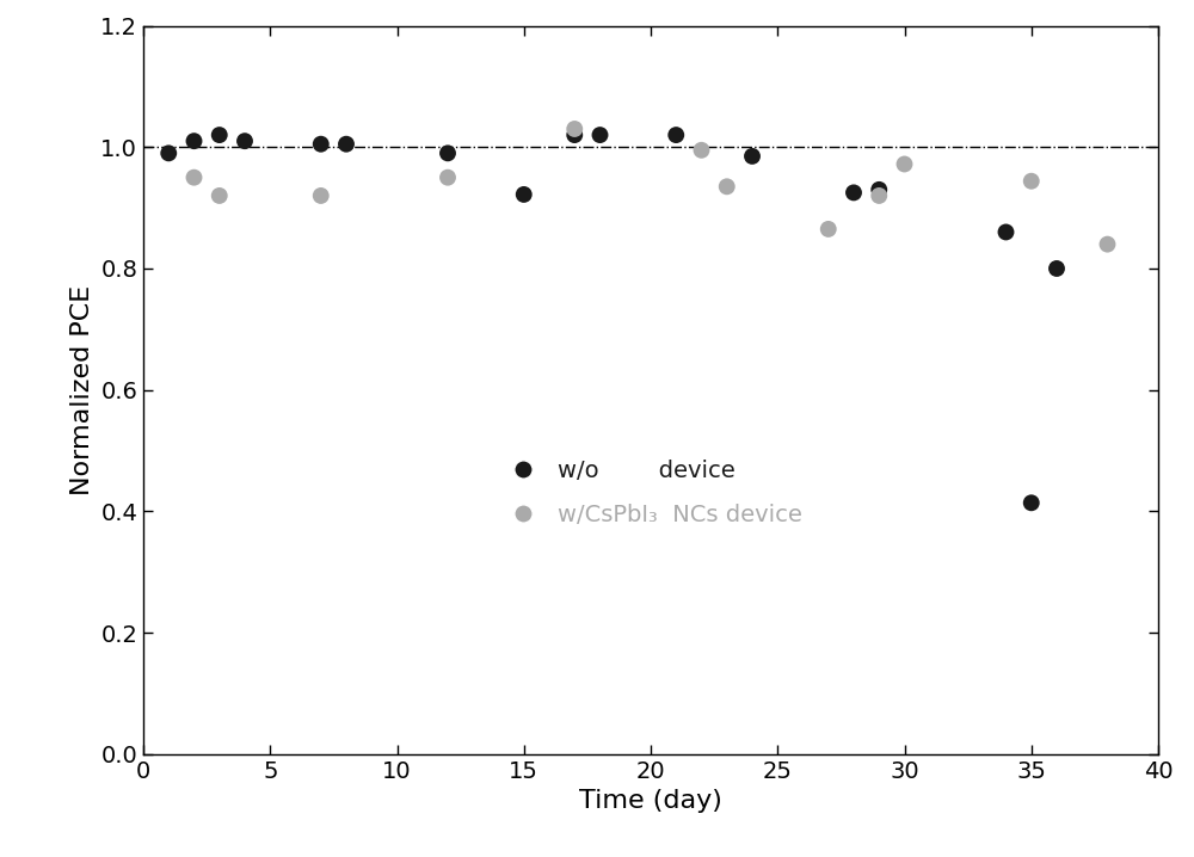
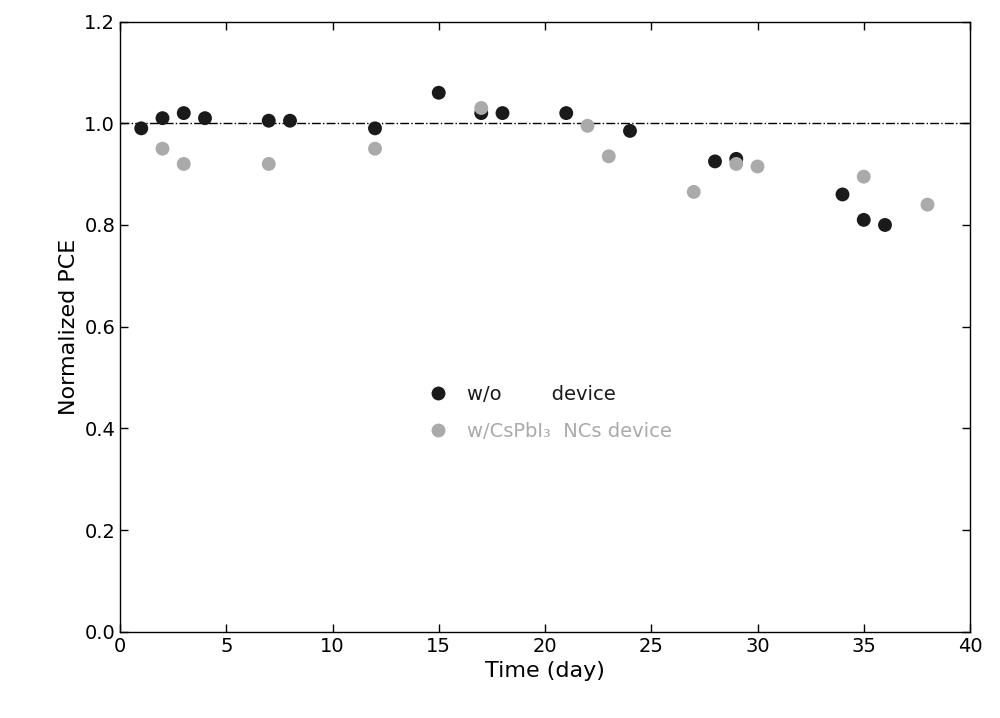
w/o device/15: 0.922 -> 1.060
w/CsPbI₃ NCs device/30: 0.972 -> 0.915
w/o device/35: 0.414 -> 0.810
w/CsPbI₃ NCs device/35: 0.944 -> 0.895
